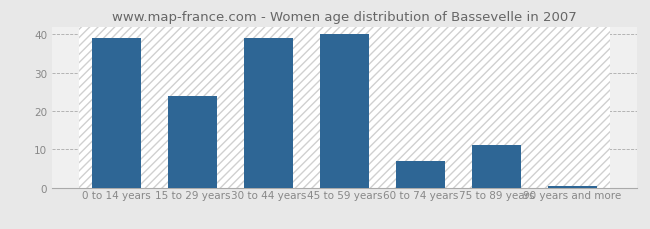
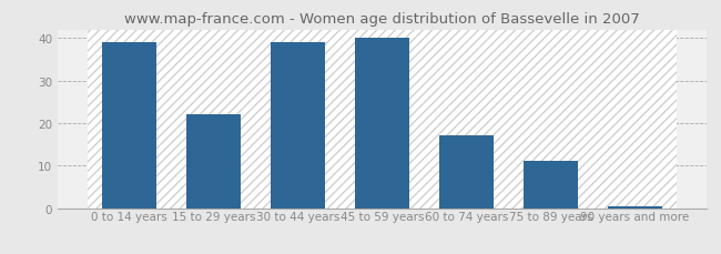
15 to 29 years: 24.0 -> 22.0
60 to 74 years: 7.0 -> 17.0
